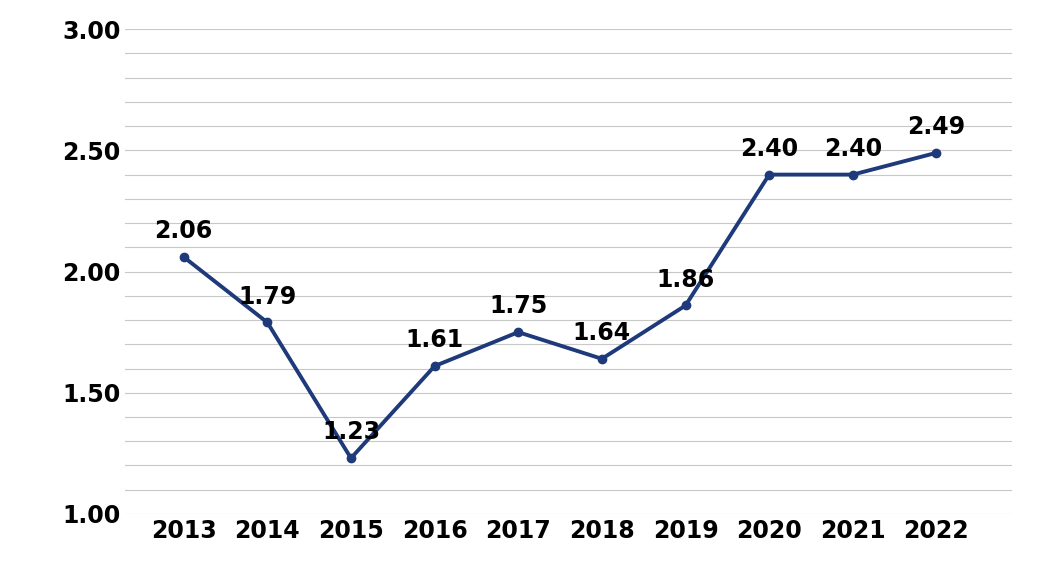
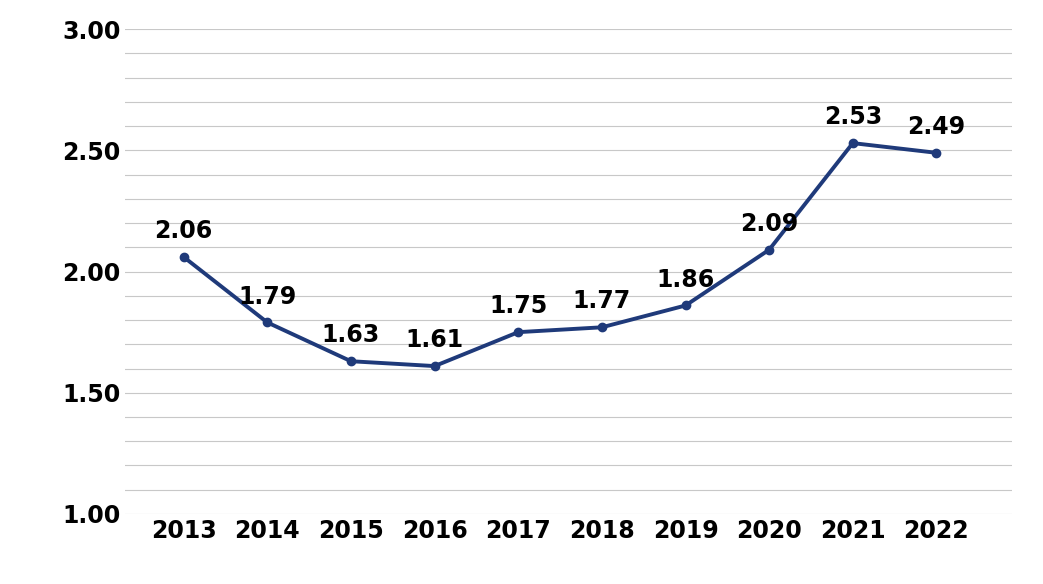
2015: 1.23 -> 1.63
2018: 1.64 -> 1.77
2020: 2.40 -> 2.09
2021: 2.40 -> 2.53
